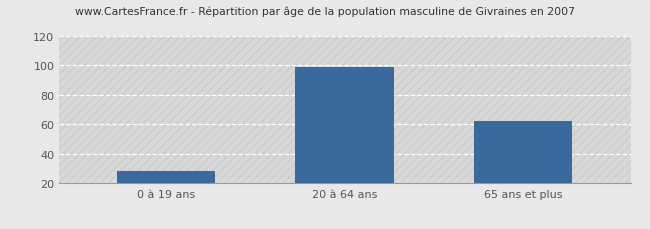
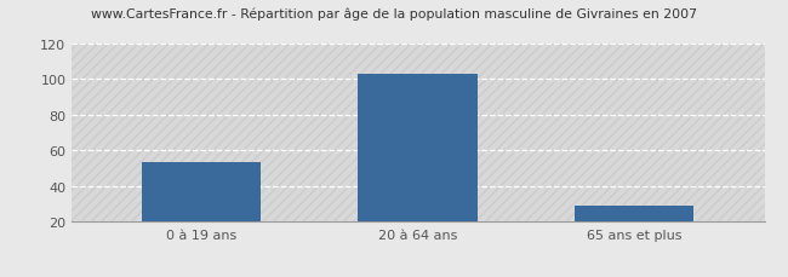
0 à 19 ans: 28 -> 53
20 à 64 ans: 99 -> 103
65 ans et plus: 62 -> 29
